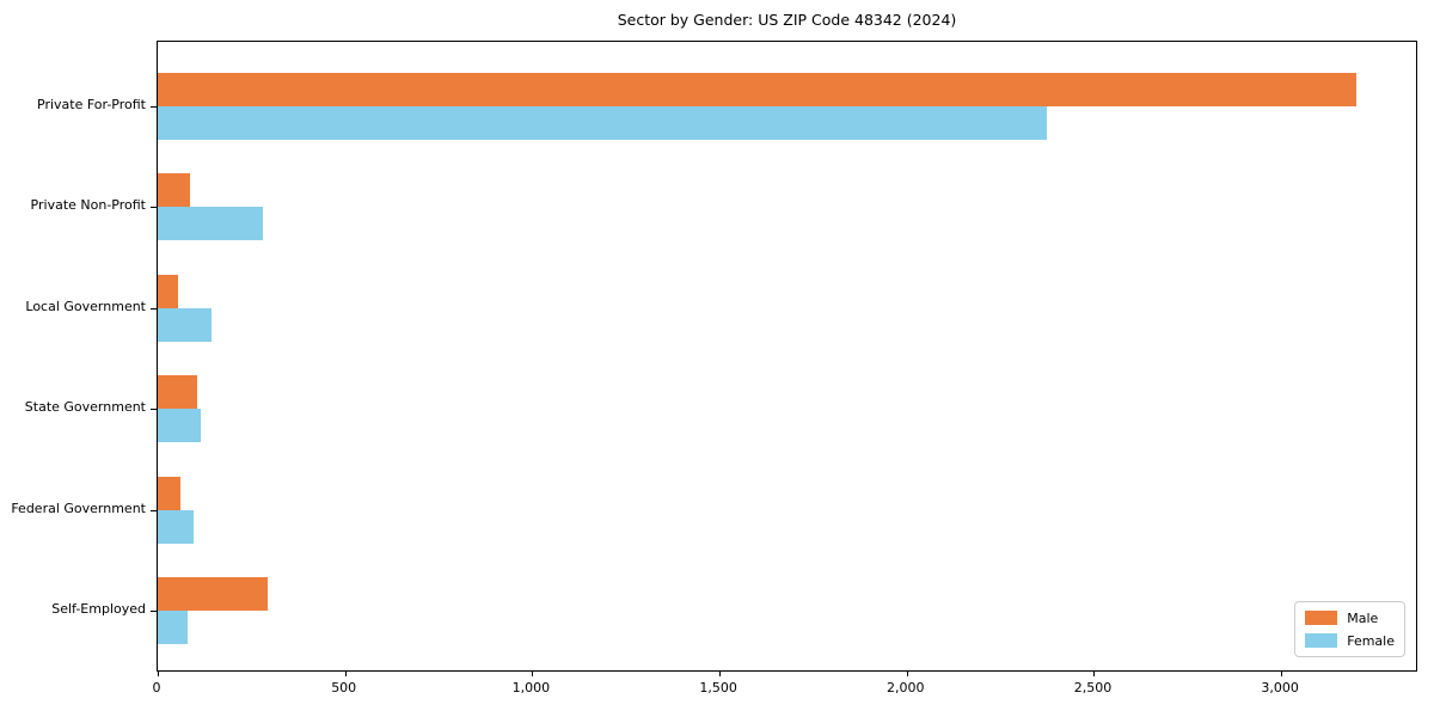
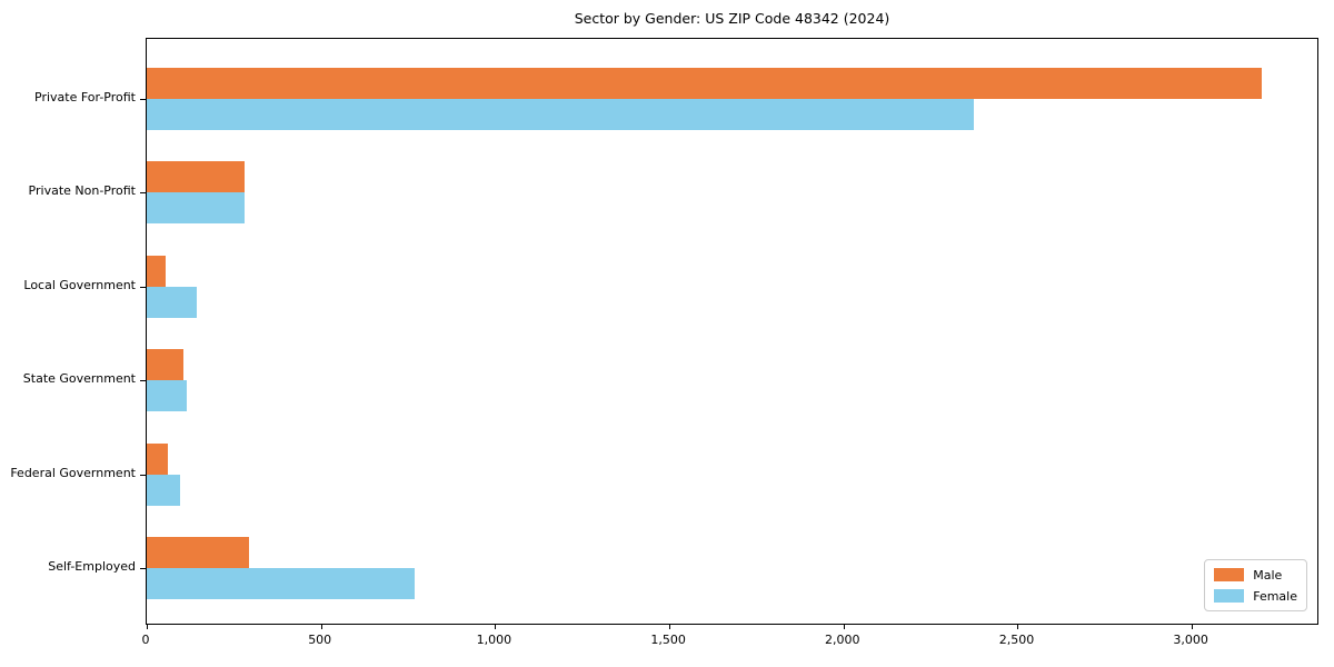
Male/Private Non-Profit: 80 -> 280
Female/Self-Employed: 80 -> 770
